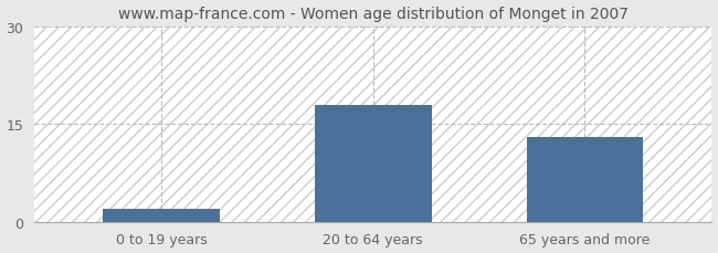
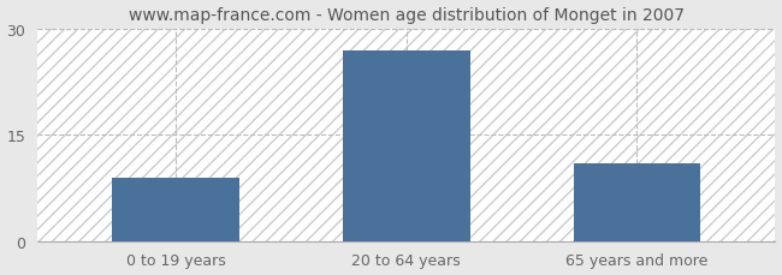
0 to 19 years: 2 -> 9
20 to 64 years: 18 -> 27
65 years and more: 13 -> 11
